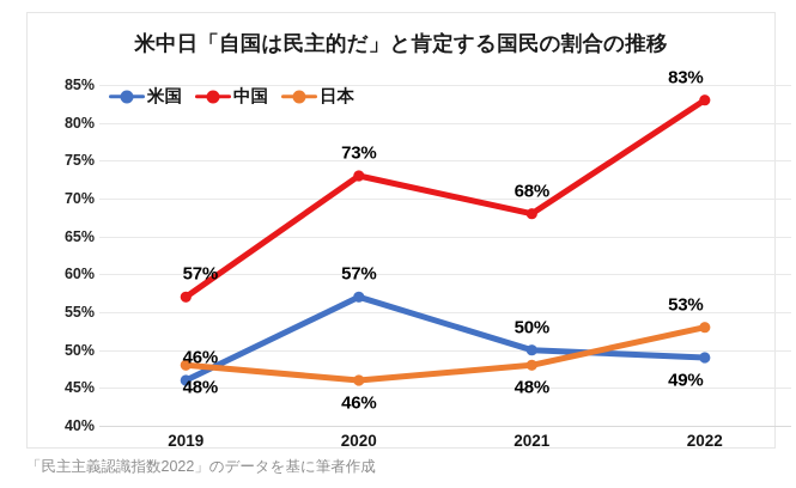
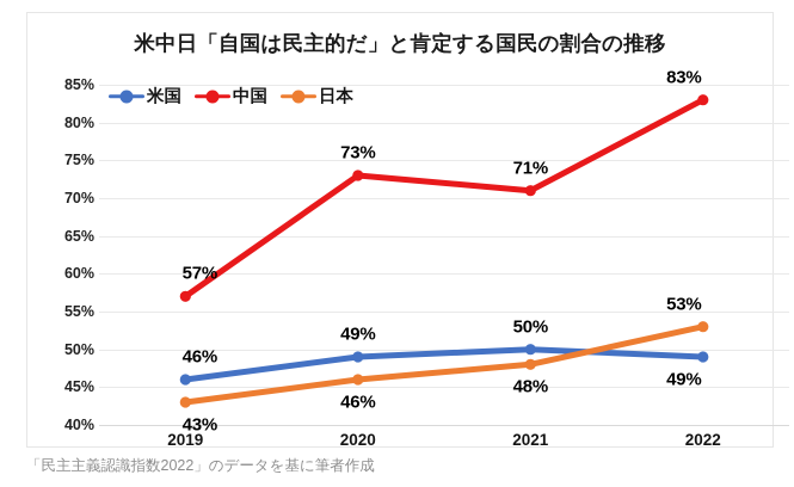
日本/2019: 48% -> 43%
米国/2020: 57% -> 49%
中国/2021: 68% -> 71%
